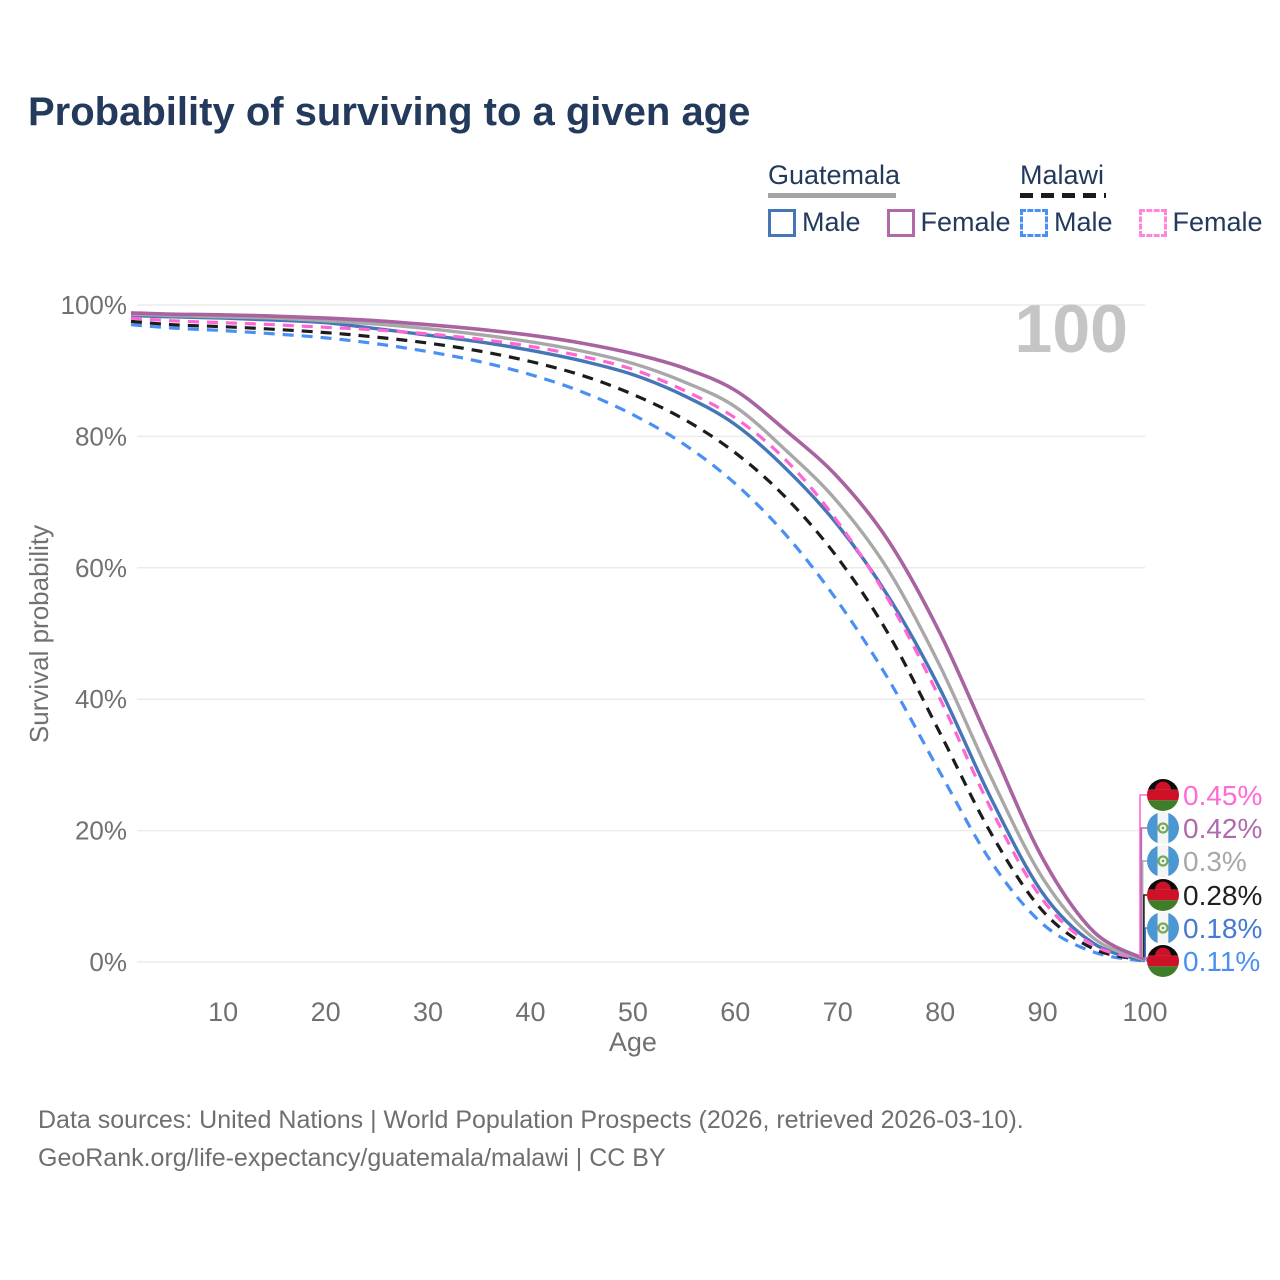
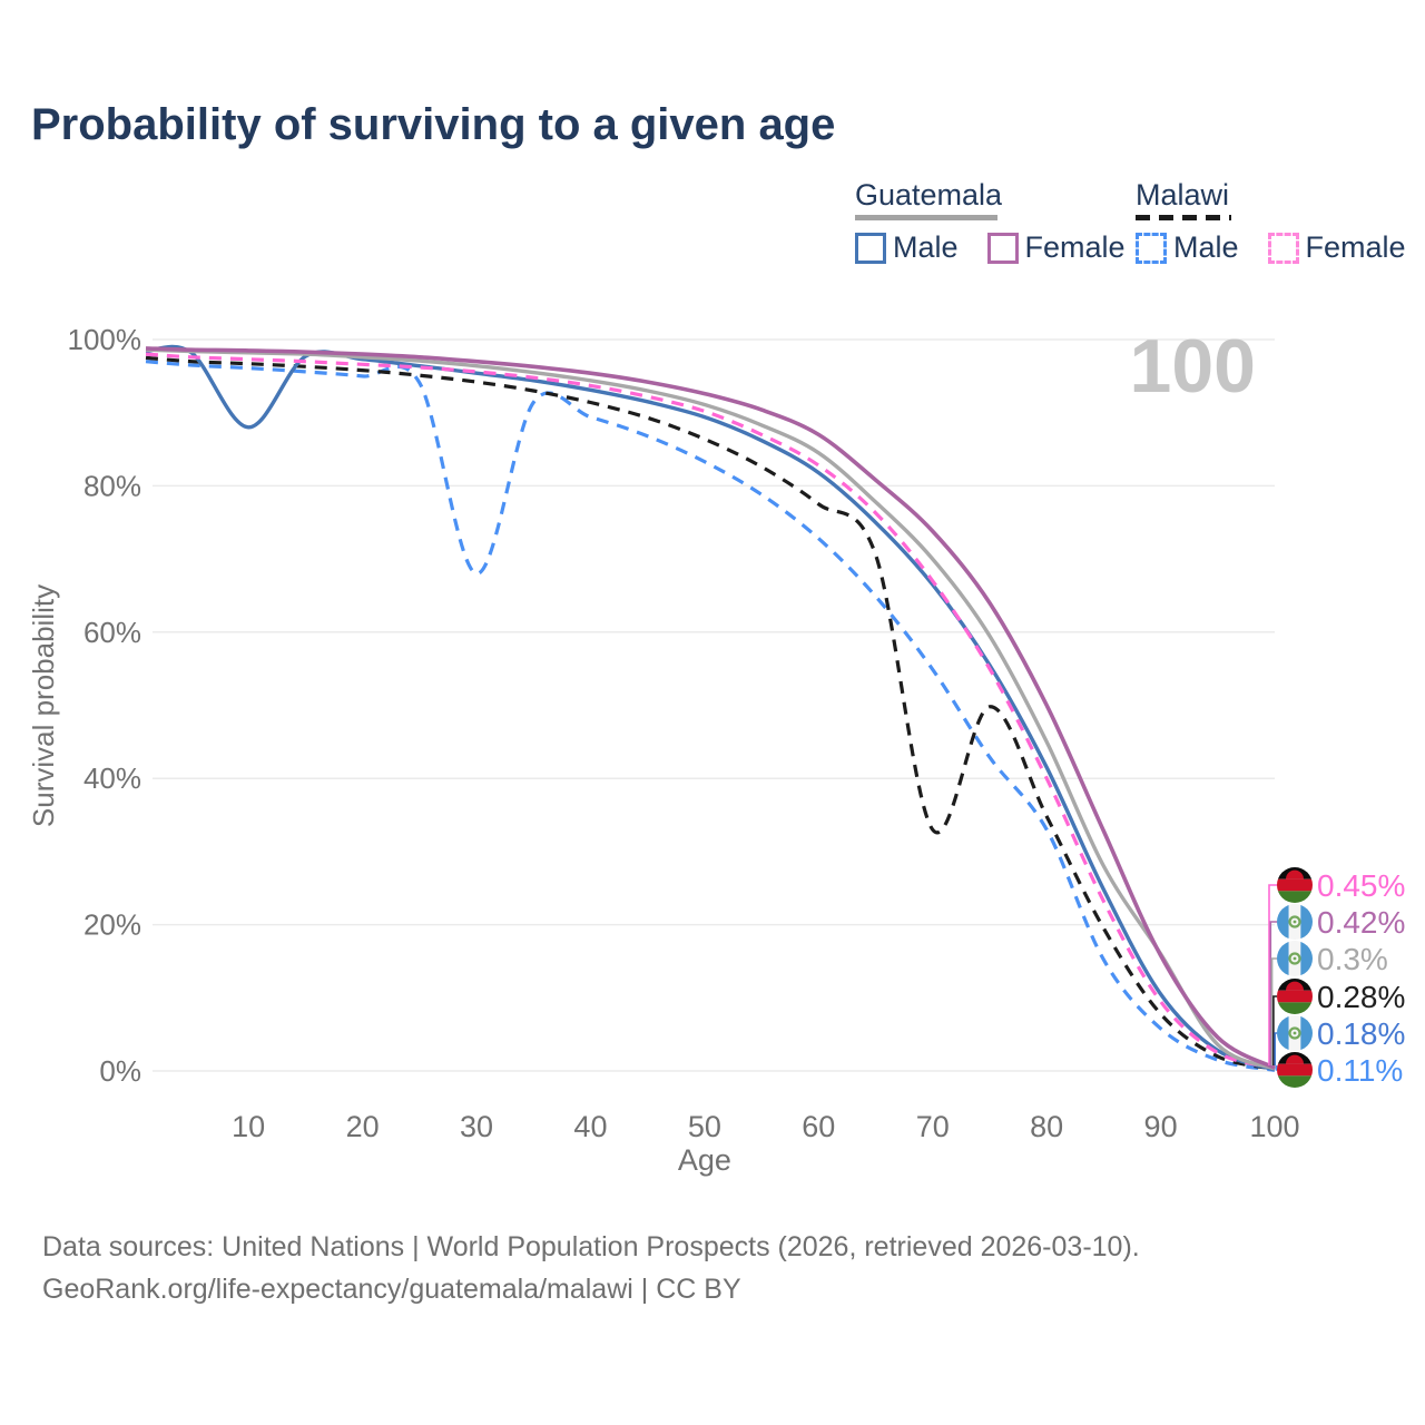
Guatemala Male/10: 98% -> 88%
Malawi Male/30: 93% -> 68%
Malawi/70: 62% -> 33%
Malawi Male/80: 29% -> 33%
Guatemala/90: 13% -> 16%
